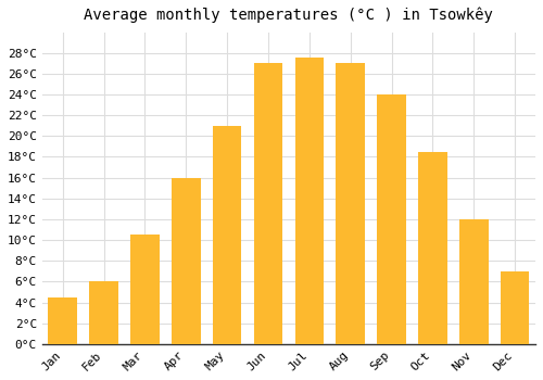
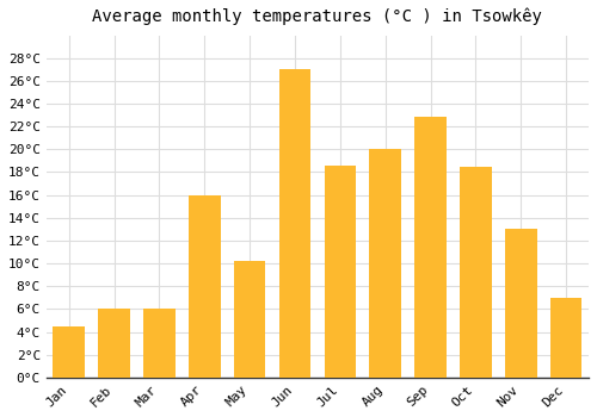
Mar: 10.5°C -> 6.0°C
May: 21.0°C -> 10.2°C
Jul: 27.5°C -> 18.6°C
Aug: 27.0°C -> 20.0°C
Sep: 24.0°C -> 22.8°C
Nov: 12.0°C -> 13.0°C
